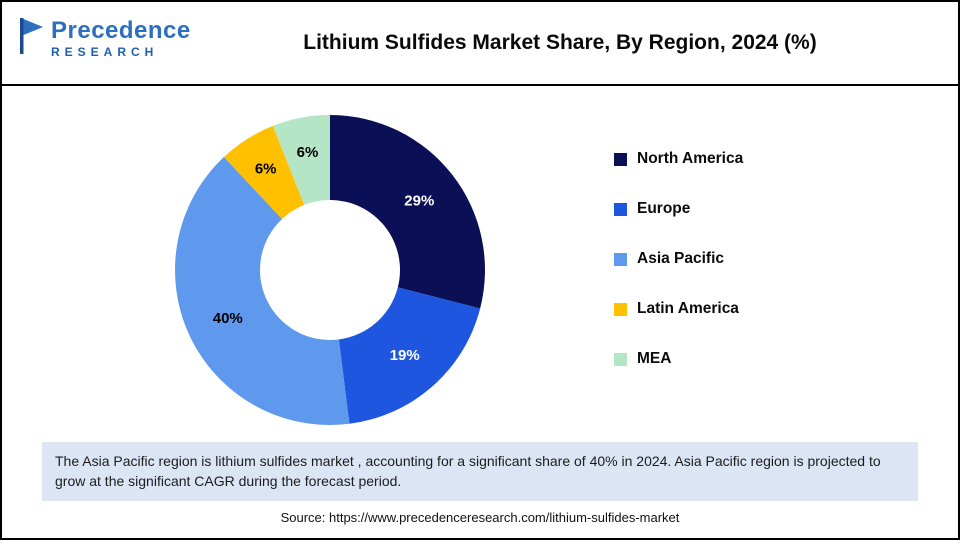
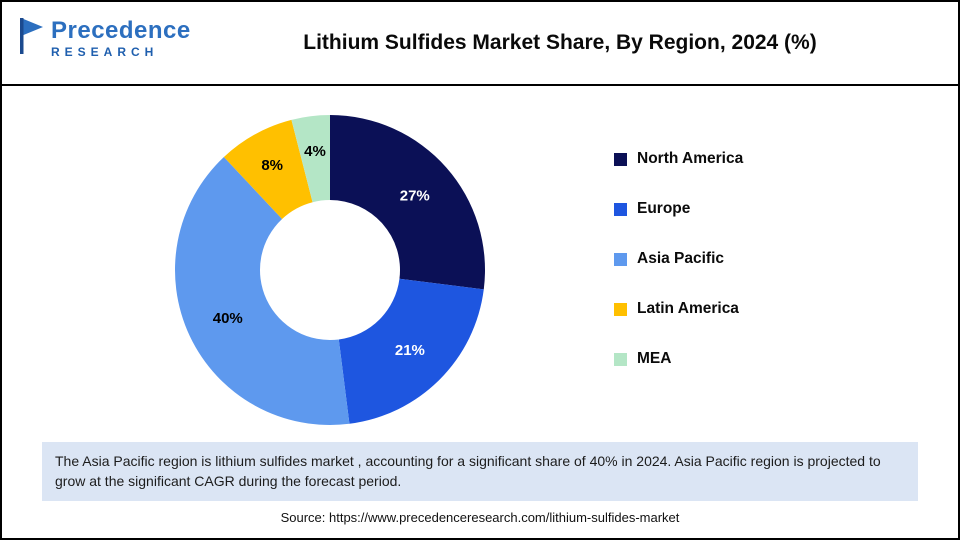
North America: 29% -> 27%
Europe: 19% -> 21%
Latin America: 6% -> 8%
MEA: 6% -> 4%
